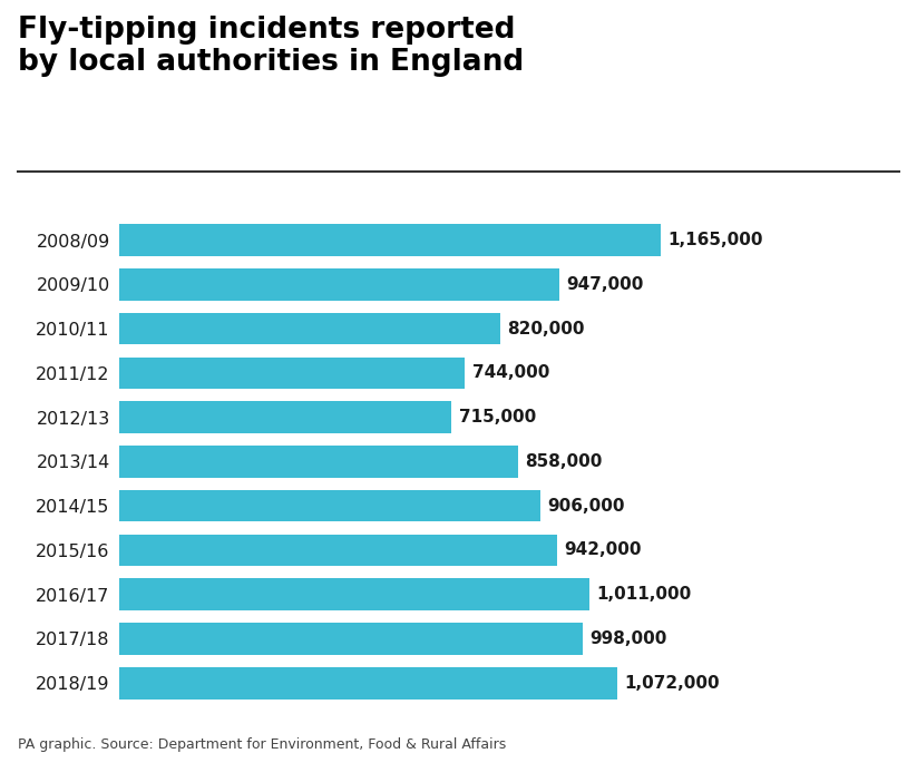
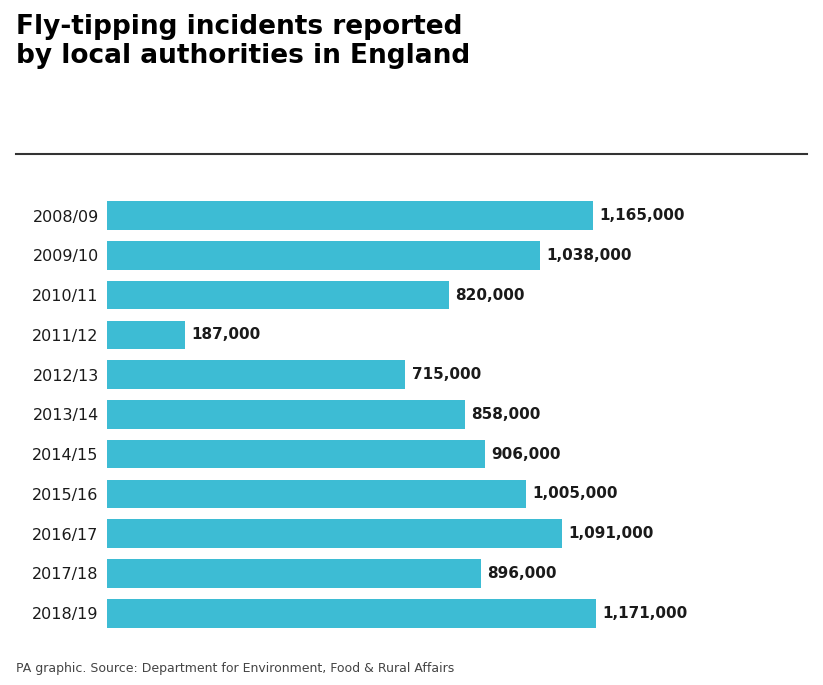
2009/10: 947,000 -> 1,038,000
2011/12: 744,000 -> 187,000
2015/16: 942,000 -> 1,005,000
2016/17: 1,011,000 -> 1,091,000
2017/18: 998,000 -> 896,000
2018/19: 1,072,000 -> 1,171,000
